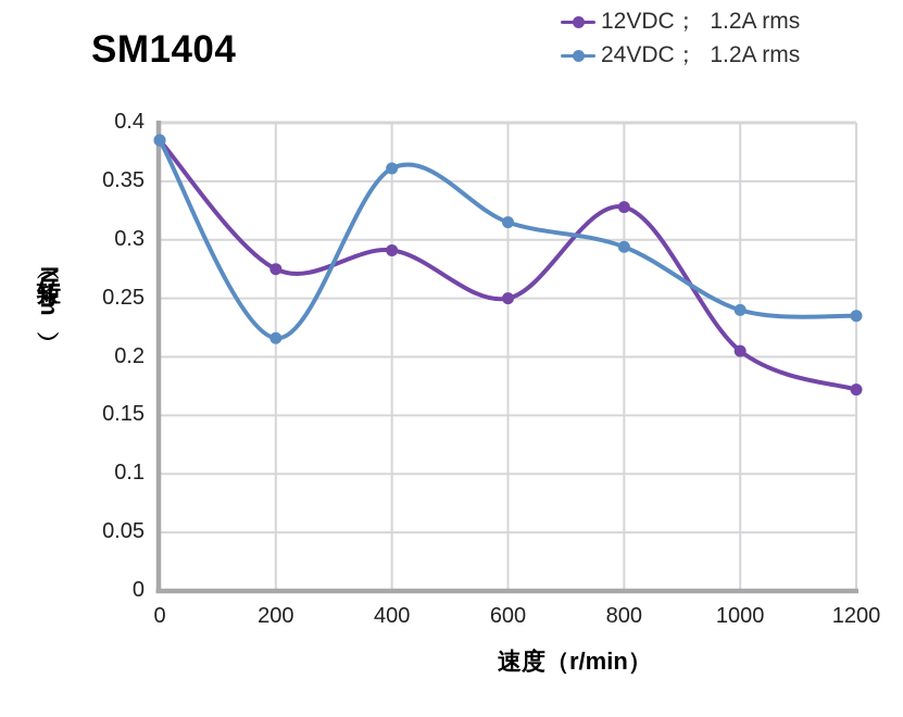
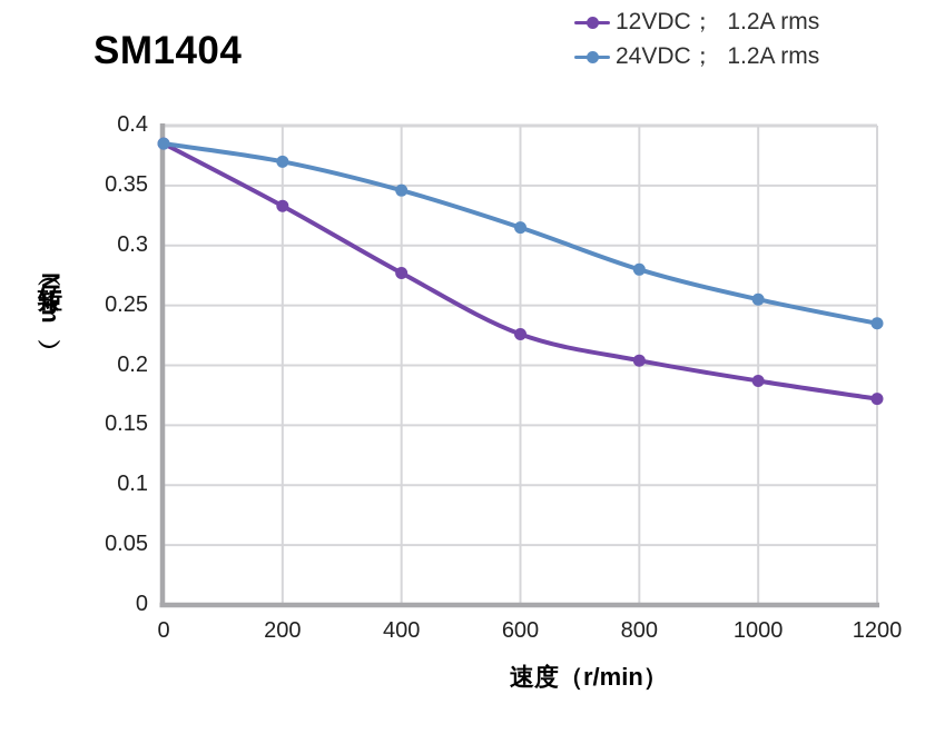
12VDC；1.2A rms/200: 0.275 -> 0.333
24VDC；1.2A rms/200: 0.216 -> 0.370
12VDC；1.2A rms/400: 0.291 -> 0.277
24VDC；1.2A rms/400: 0.361 -> 0.346
12VDC；1.2A rms/600: 0.250 -> 0.226
12VDC；1.2A rms/800: 0.328 -> 0.204
24VDC；1.2A rms/800: 0.294 -> 0.280
12VDC；1.2A rms/1000: 0.205 -> 0.187
24VDC；1.2A rms/1000: 0.240 -> 0.255
